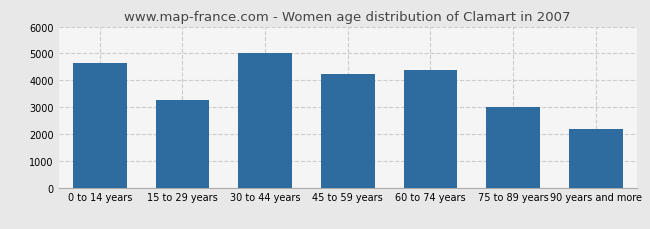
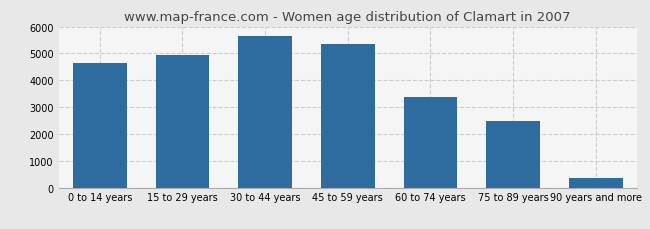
15 to 29 years: 3250 -> 4950
30 to 44 years: 5000 -> 5650
45 to 59 years: 4250 -> 5350
60 to 74 years: 4400 -> 3380
75 to 89 years: 3000 -> 2500
90 years and more: 2200 -> 370
